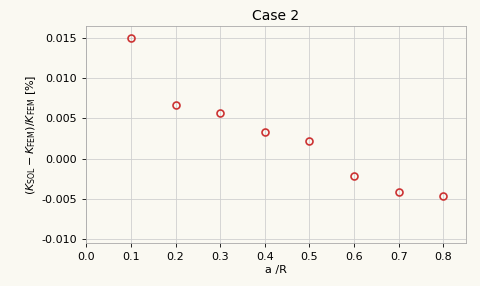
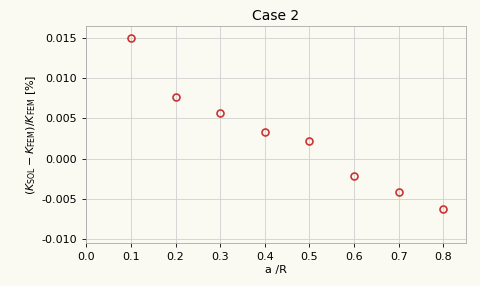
0.2: 0.0066 -> 0.0076
0.8: -0.0046 -> -0.0063
